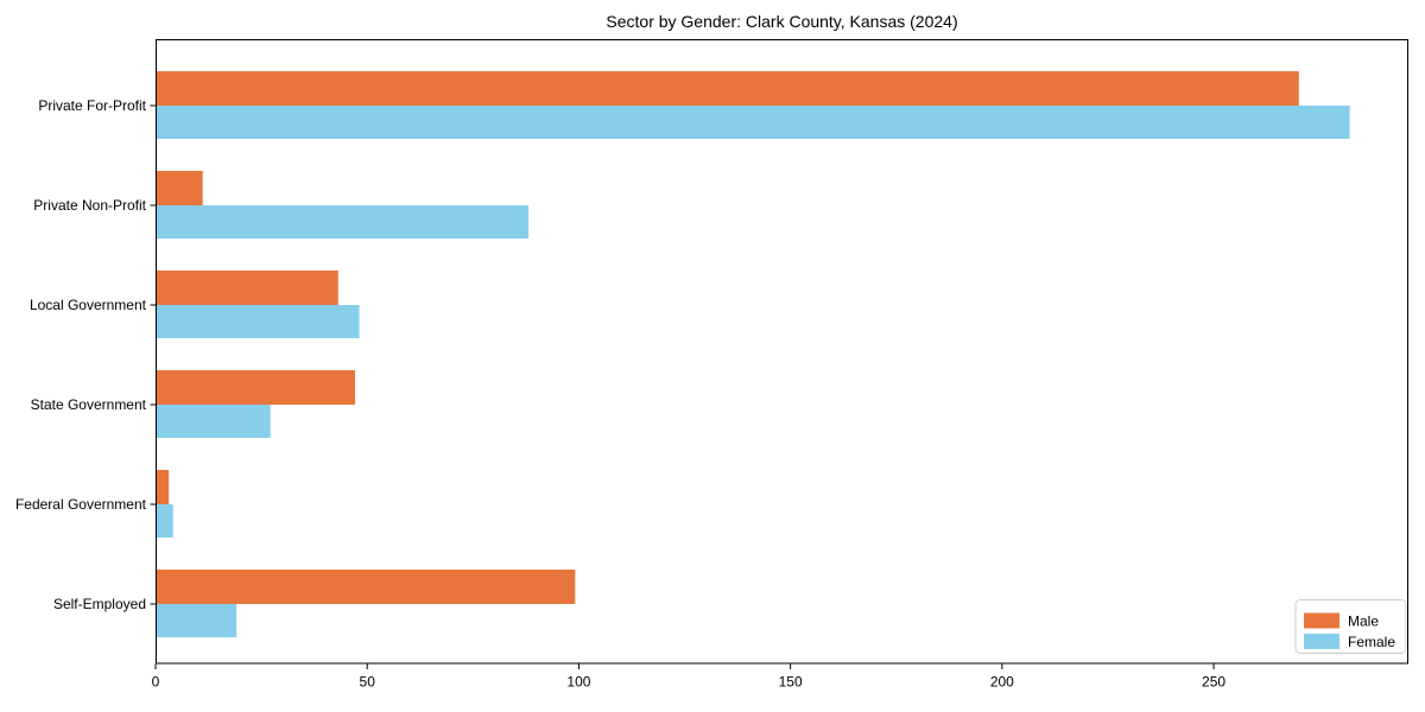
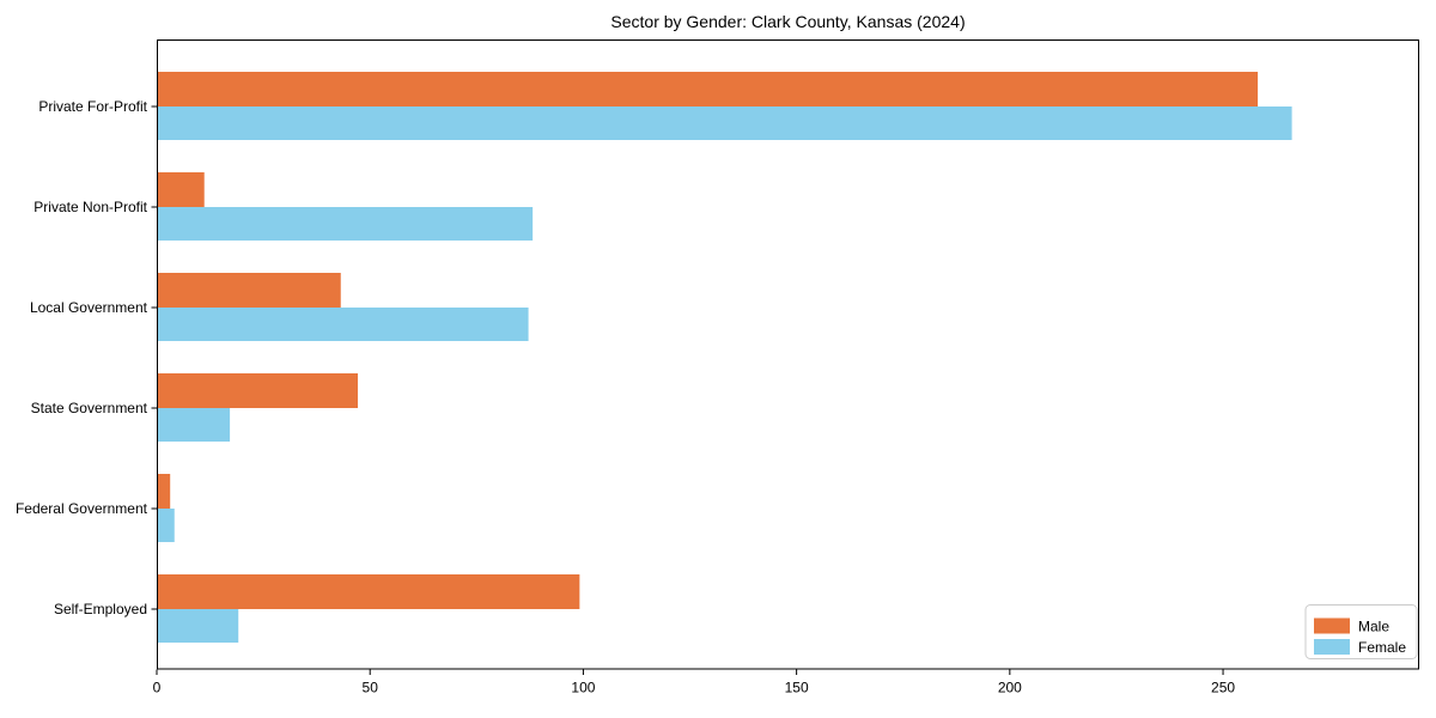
Male/Private For-Profit: 270 -> 258
Female/Private For-Profit: 282 -> 266
Female/Local Government: 48 -> 87
Female/State Government: 27 -> 17
